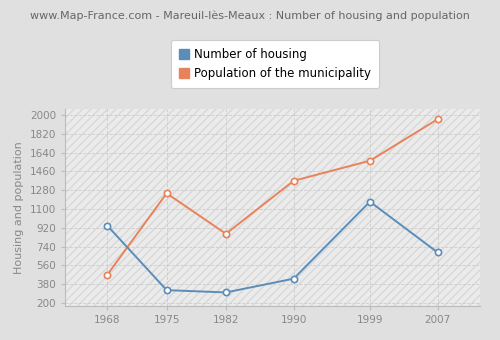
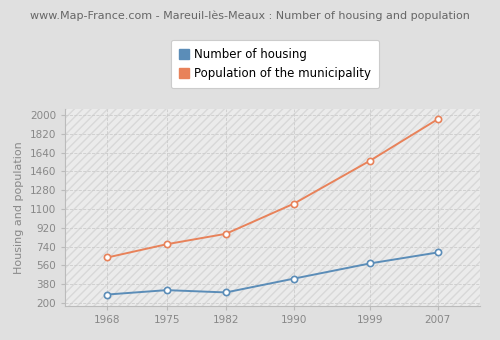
Number of housing/1968: 940 -> 280
Population of the municipality/1968: 470 -> 640
Population of the municipality/1975: 1250 -> 760
Population of the municipality/1990: 1370 -> 1150
Number of housing/1999: 1170 -> 580
